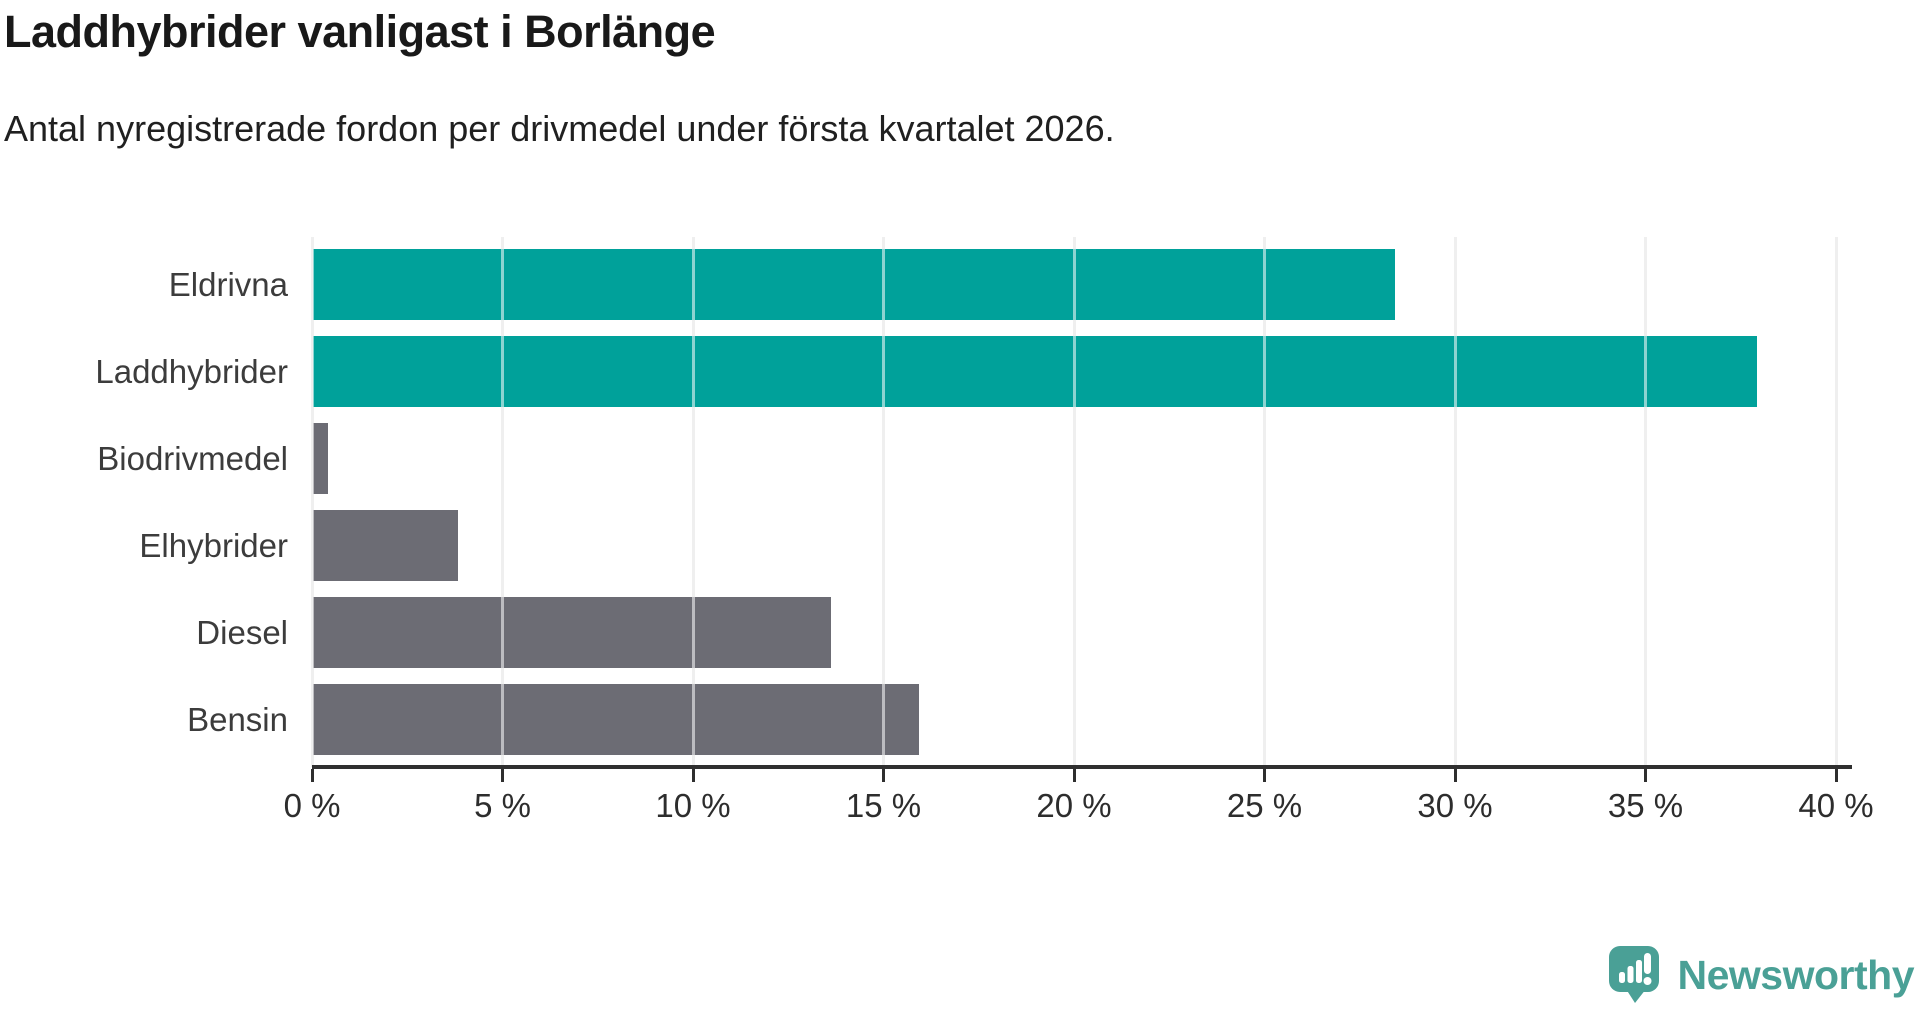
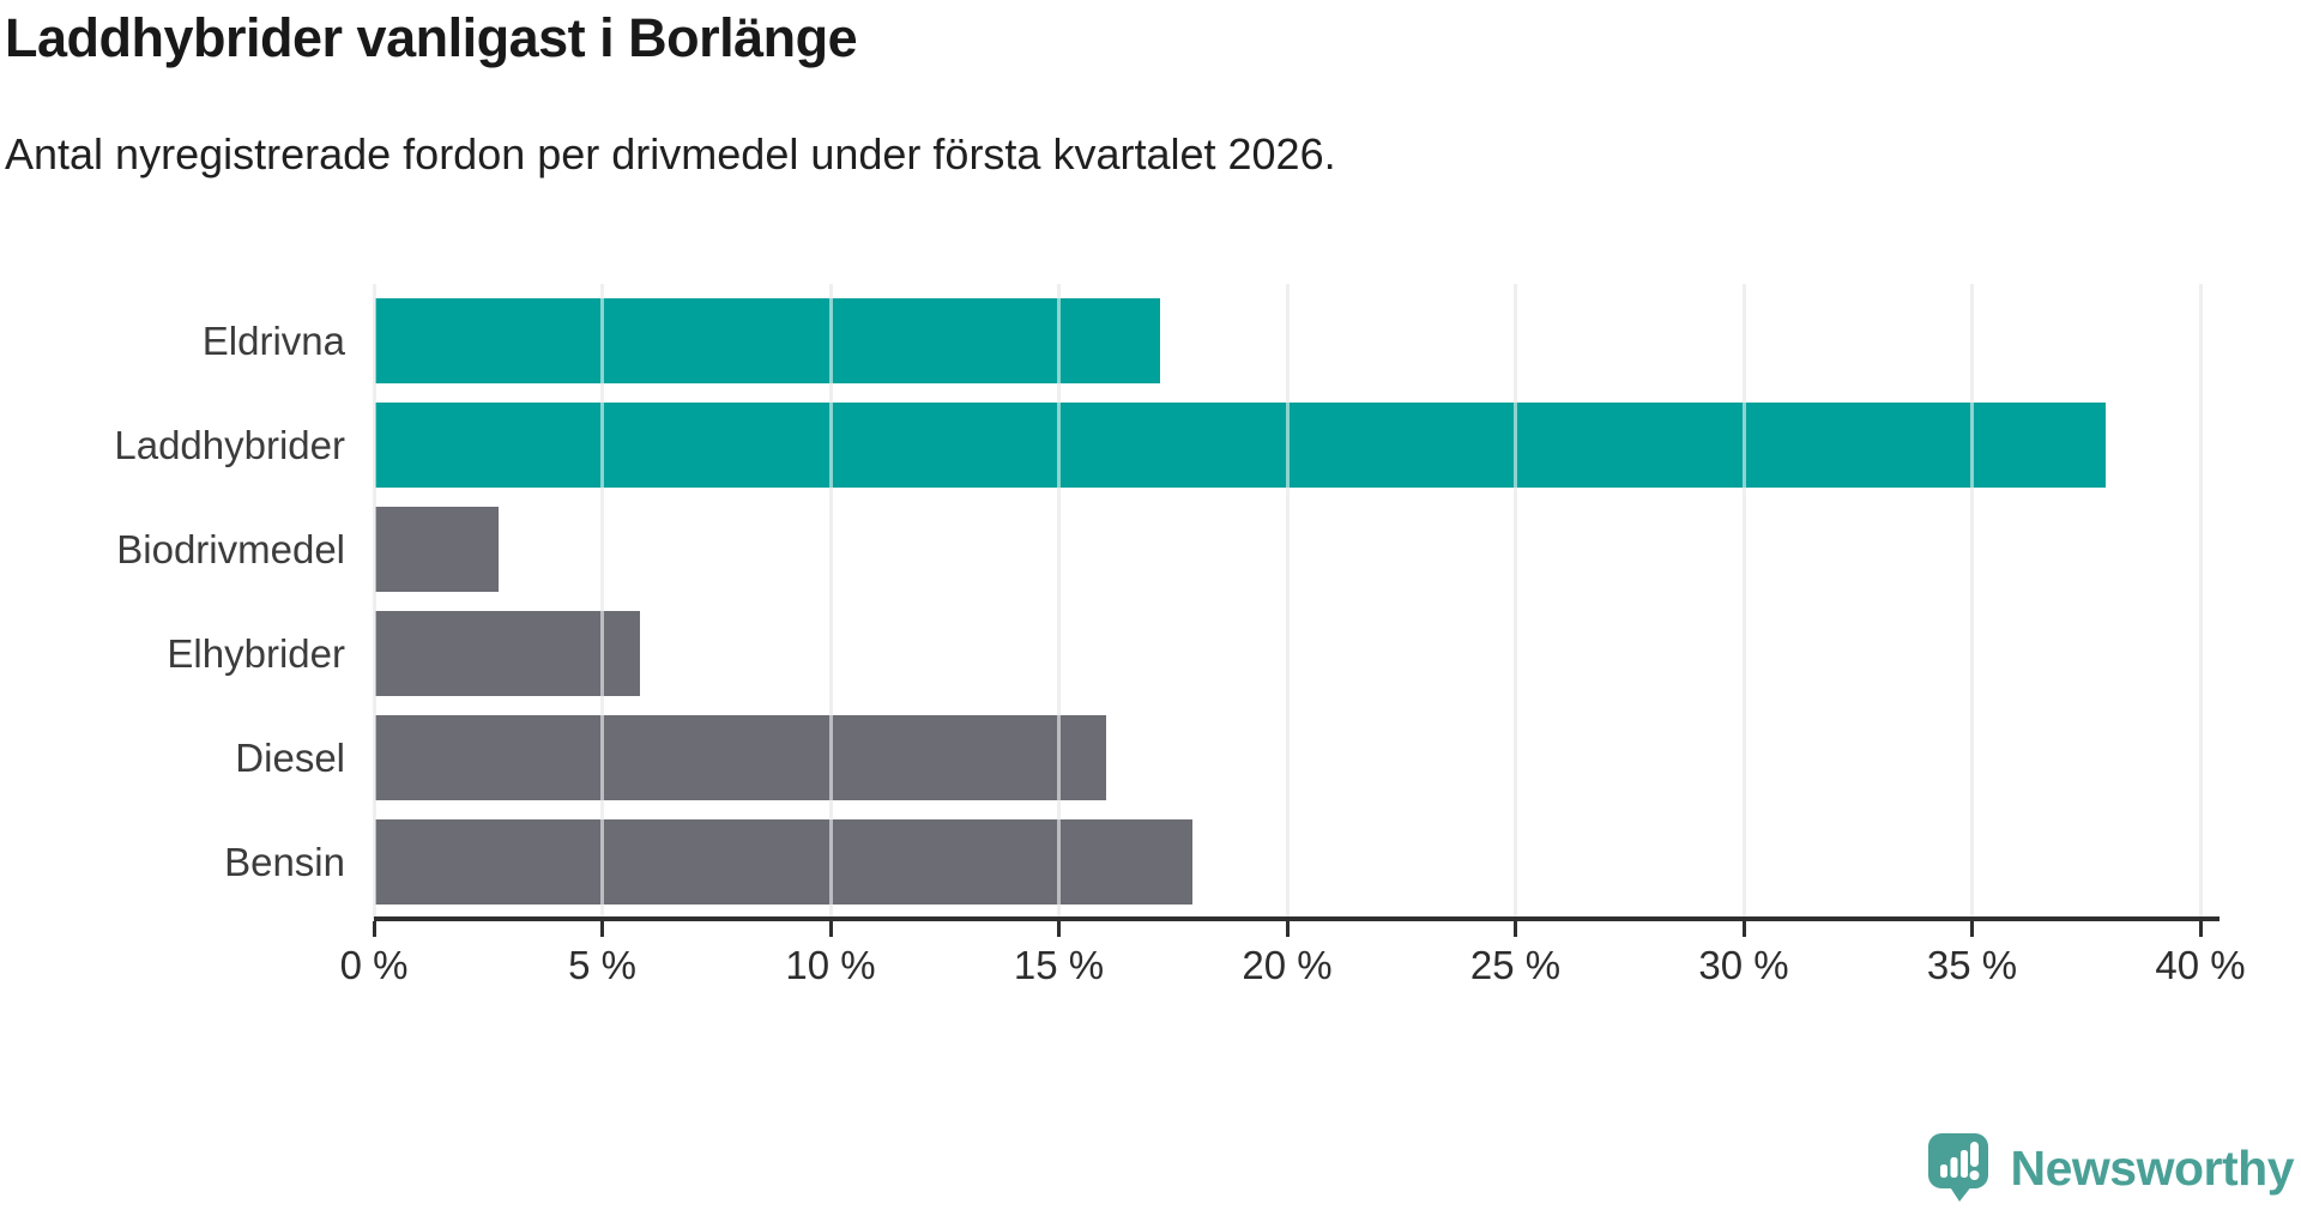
Eldrivna: 28.4% -> 17.2%
Biodrivmedel: 0.4% -> 2.7%
Elhybrider: 3.8% -> 5.8%
Diesel: 13.6% -> 16.0%
Bensin: 15.9% -> 17.9%
